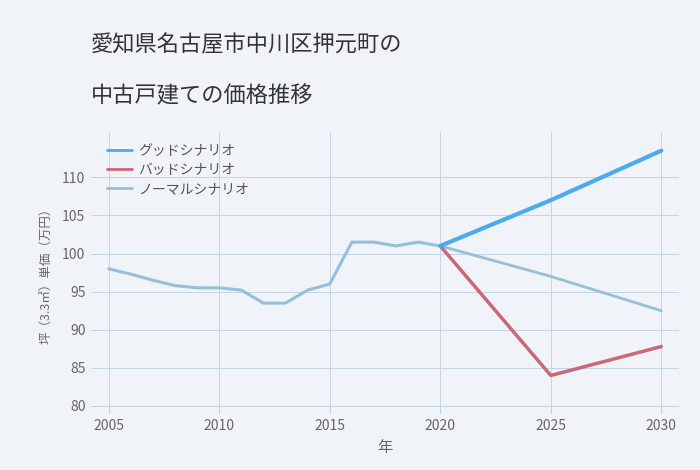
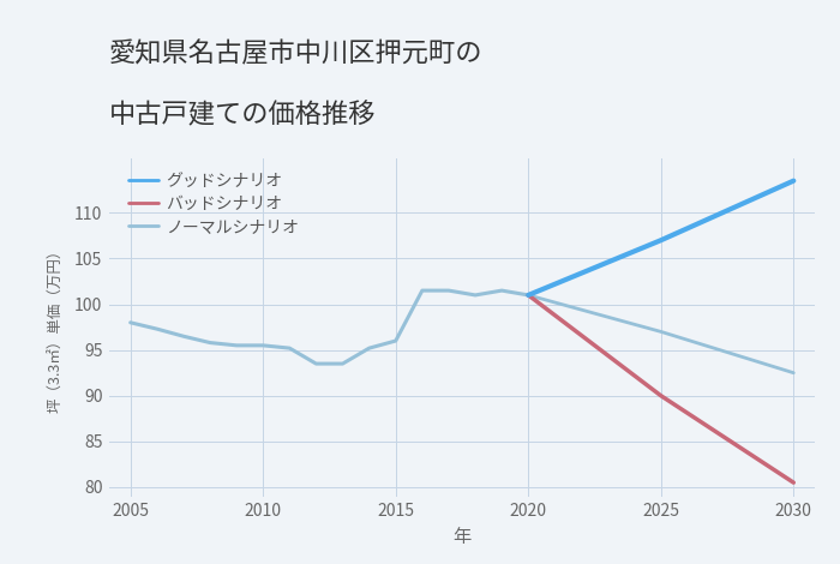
バッドシナリオ/2025: 84.0 -> 90.0
バッドシナリオ/2030: 87.8 -> 80.5
